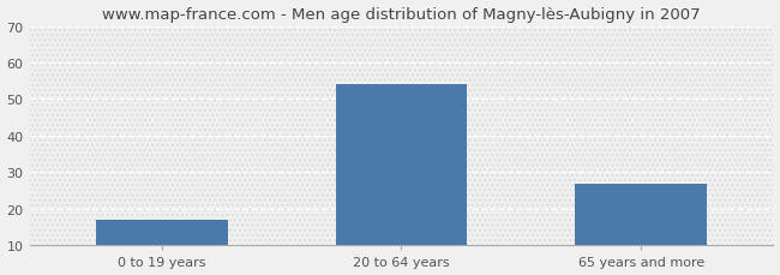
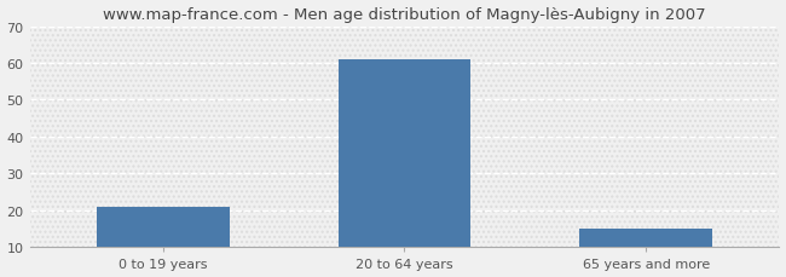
0 to 19 years: 17 -> 21
20 to 64 years: 54 -> 61
65 years and more: 27 -> 15
